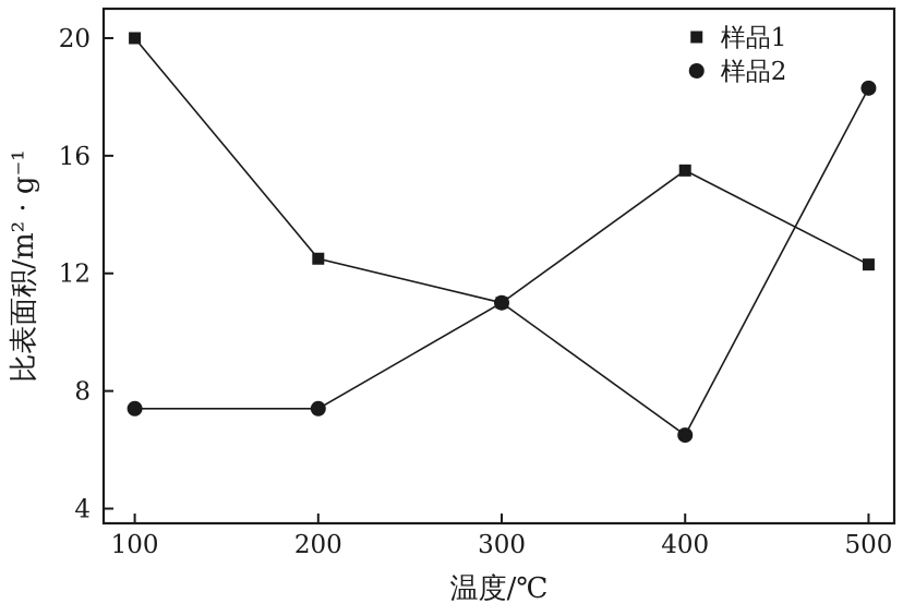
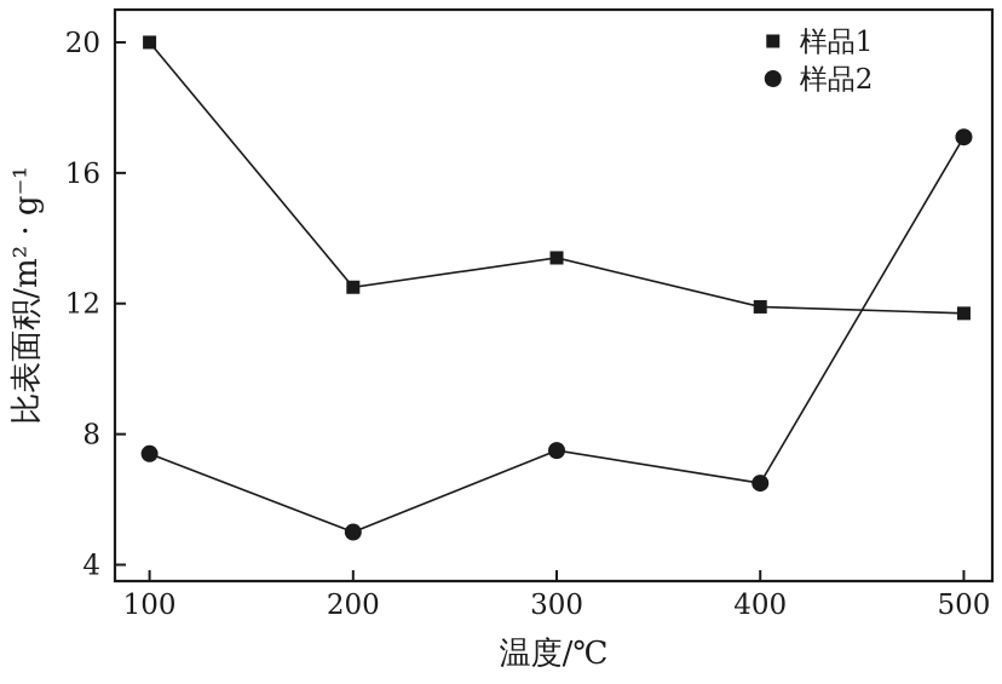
样品2/200: 7.4 -> 5.0
样品1/300: 11.0 -> 13.4
样品2/300: 11.0 -> 7.5
样品1/400: 15.5 -> 11.9
样品1/500: 12.3 -> 11.7
样品2/500: 18.3 -> 17.1
